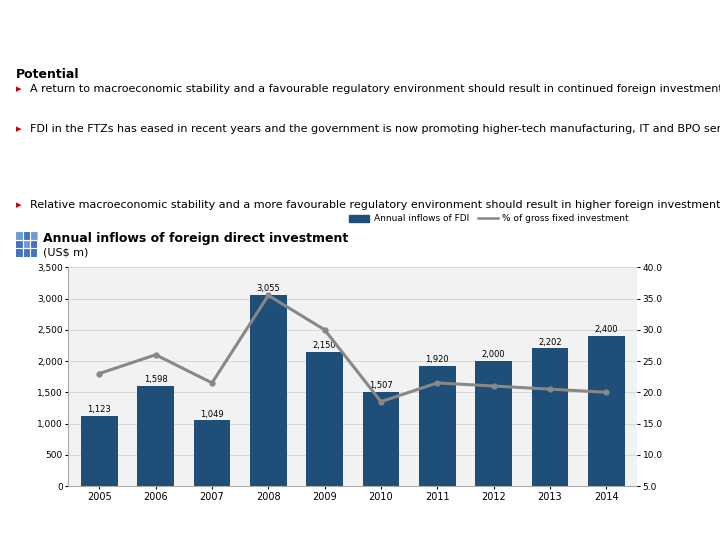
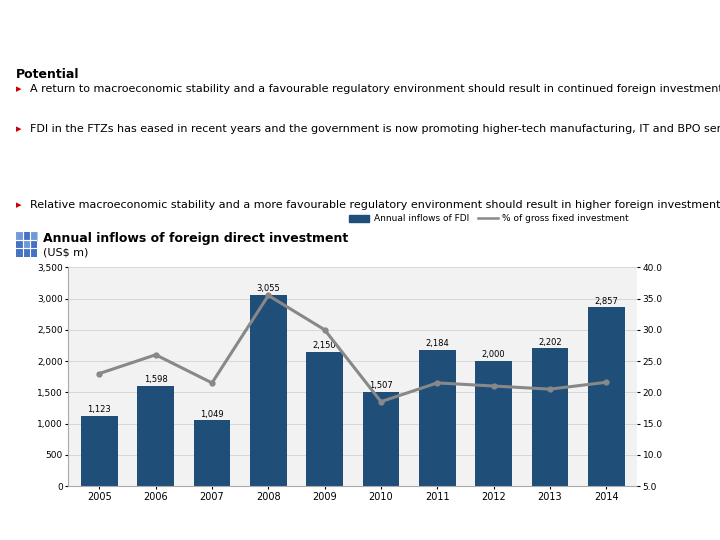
Annual inflows of FDI/2011: 1,920 -> 2,184
Annual inflows of FDI/2014: 2,400 -> 2,857
% of gross fixed investment/2014: 20.0 -> 21.6
